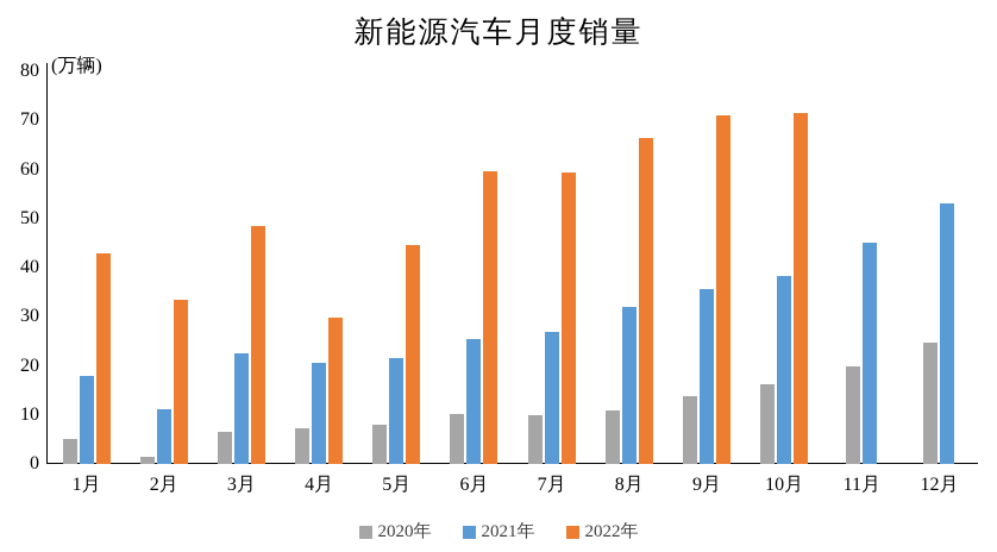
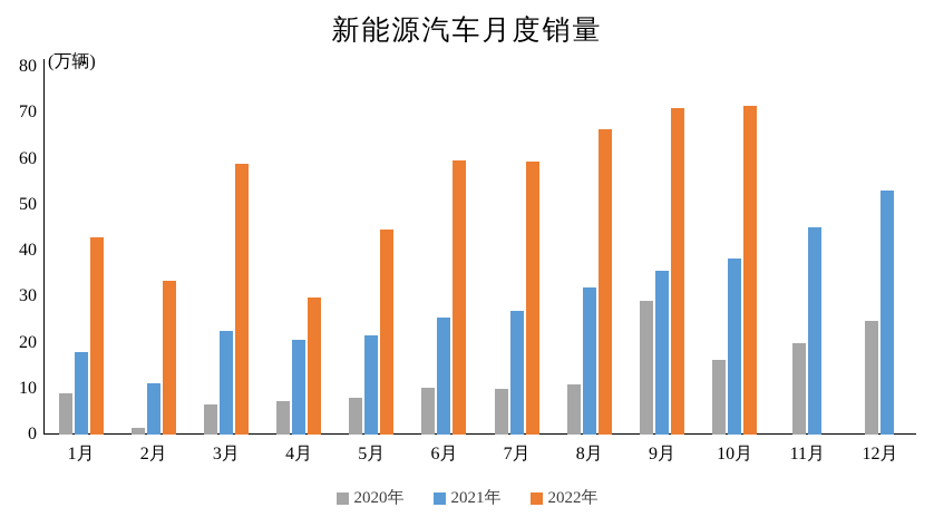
2020年/1月: 5 -> 9
2022年/3月: 48 -> 59
2020年/9月: 14 -> 29
